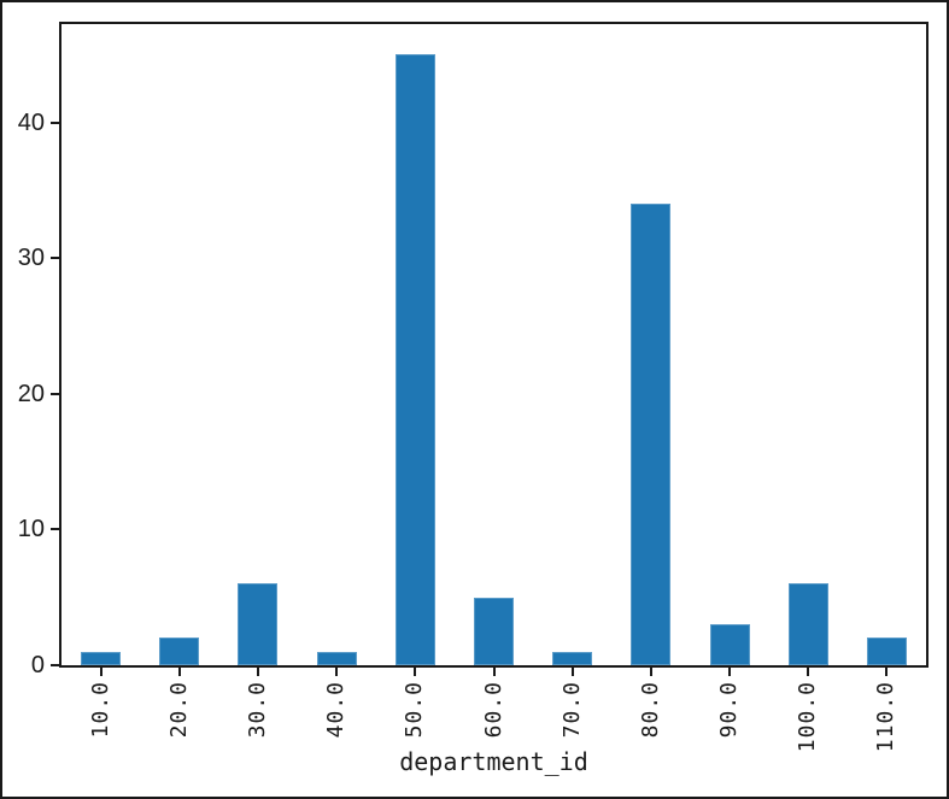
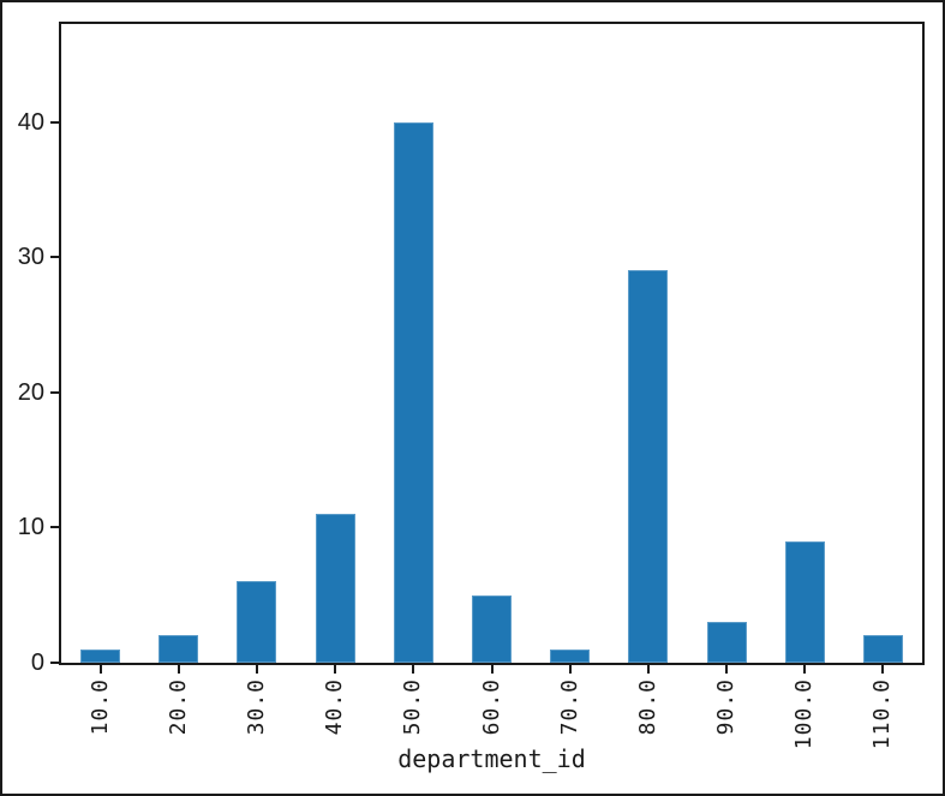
40.0: 1 -> 11
50.0: 45 -> 40
80.0: 34 -> 29
100.0: 6 -> 9
